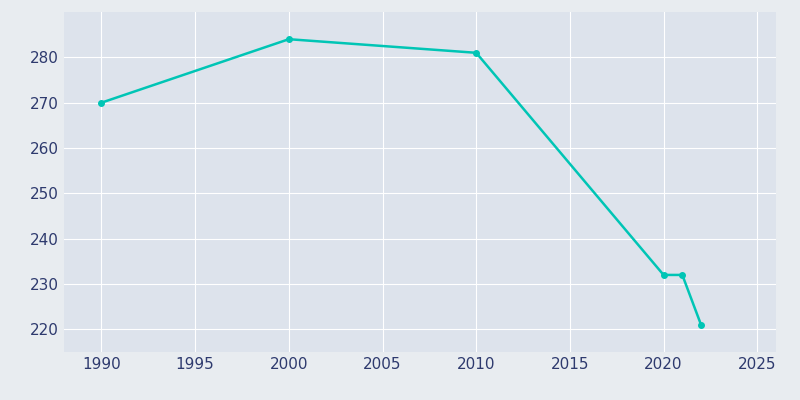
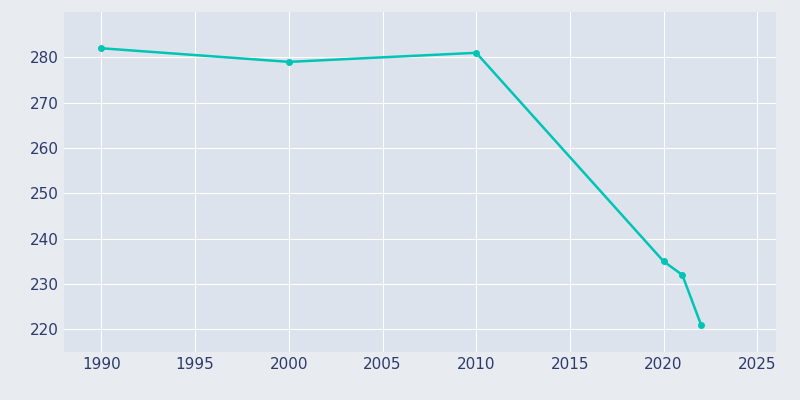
1990: 270 -> 282
2000: 284 -> 279
2020: 232 -> 235
